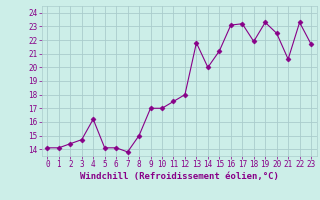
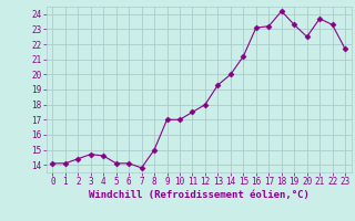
4: 16.2 -> 14.6
13: 21.8 -> 19.3
18: 21.9 -> 24.2
21: 20.6 -> 23.7
